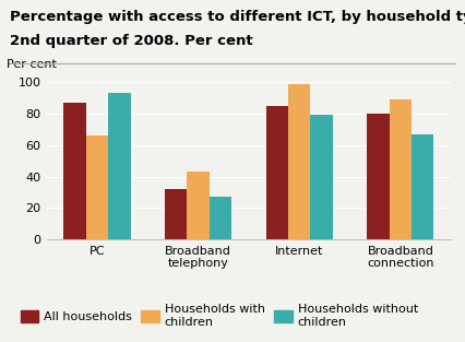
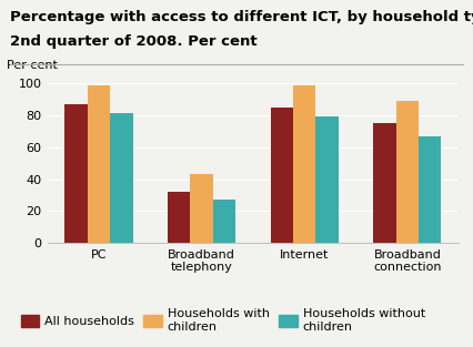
Households with children/PC: 66 -> 99
Households without children/PC: 93 -> 81
All households/Broadband connection: 80 -> 75
